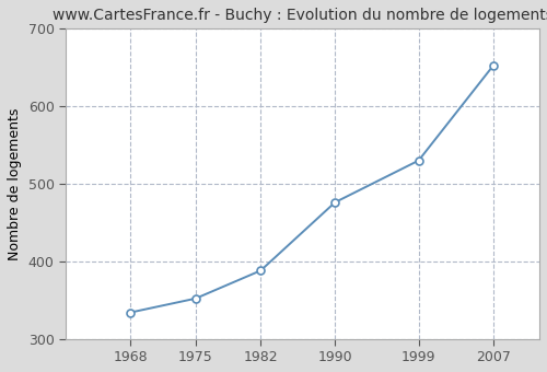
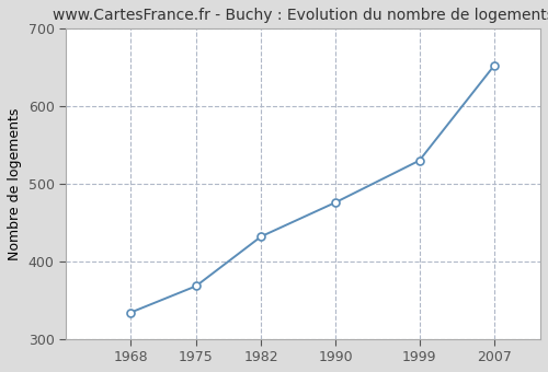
1975: 352 -> 368
1982: 388 -> 432
